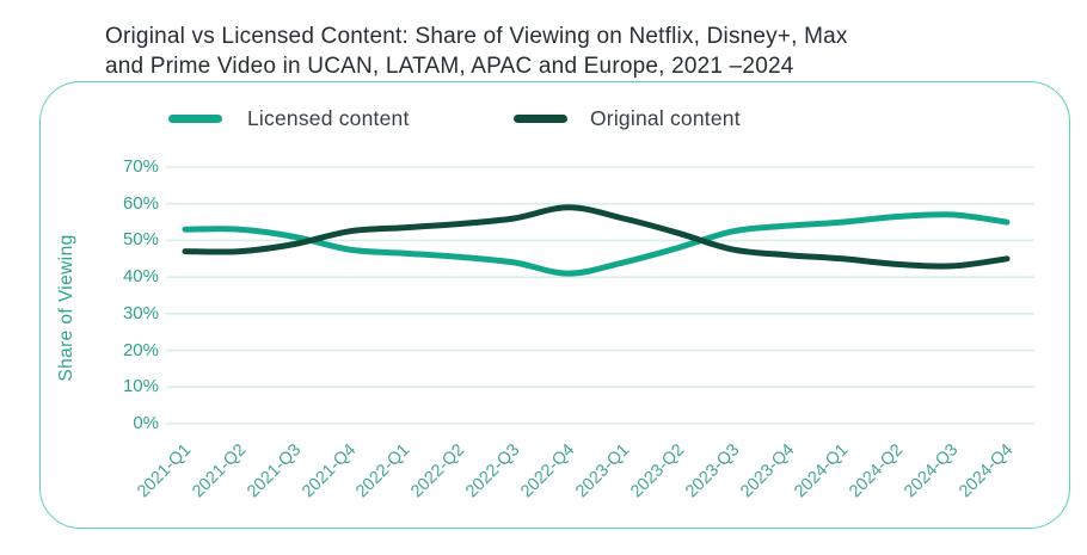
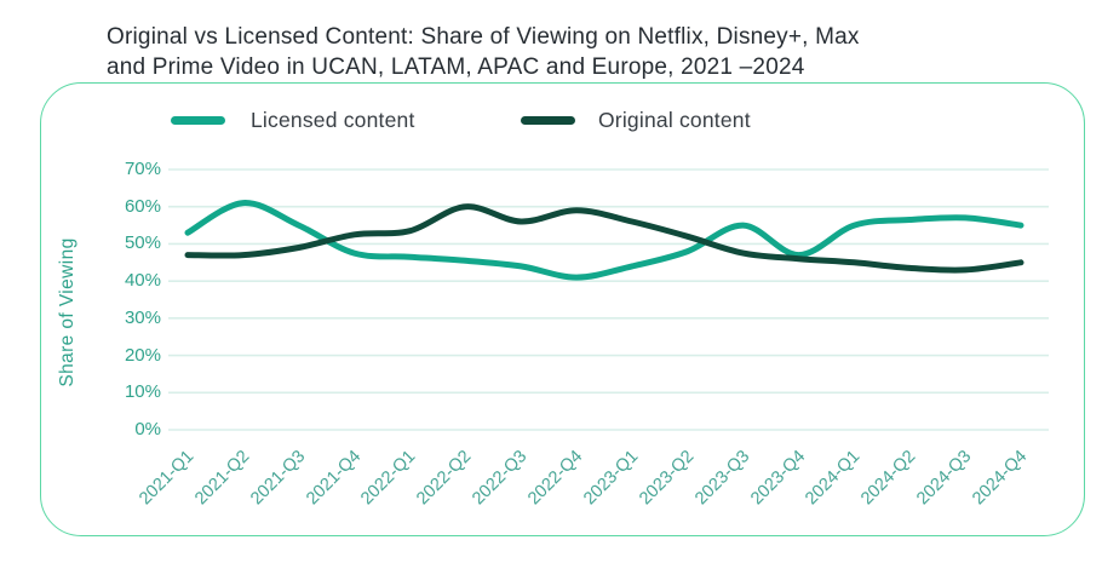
Licensed content/2021-Q2: 53% -> 61%
Licensed content/2021-Q3: 51% -> 55%
Original content/2022-Q2: 54% -> 60%
Licensed content/2023-Q3: 52% -> 55%
Licensed content/2023-Q4: 54% -> 47%
